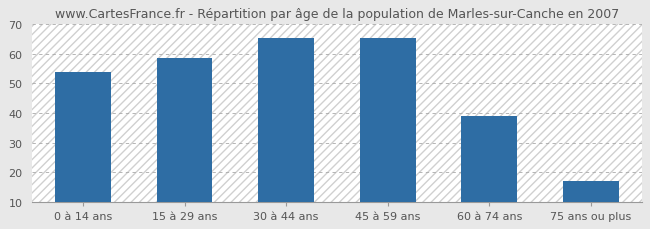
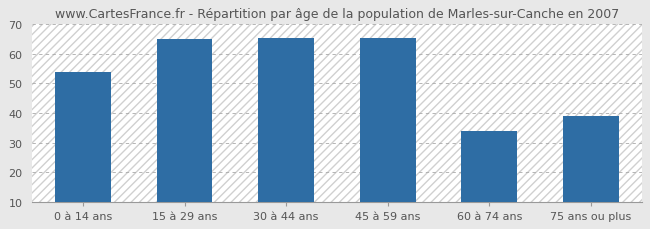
15 à 29 ans: 58.5 -> 65.0
60 à 74 ans: 39.0 -> 34.0
75 ans ou plus: 17.0 -> 39.0
